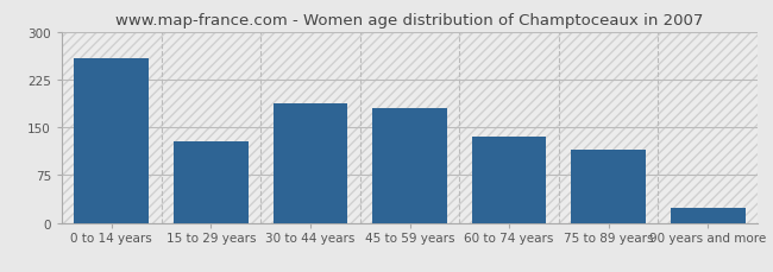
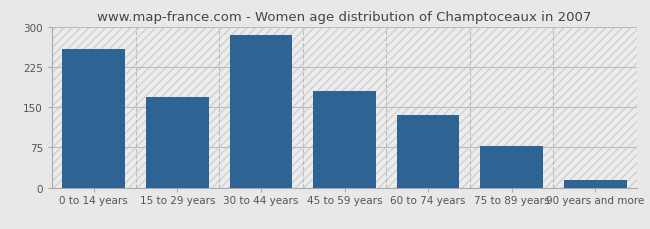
15 to 29 years: 128 -> 168
30 to 44 years: 188 -> 284
75 to 89 years: 114 -> 78
90 years and more: 24 -> 14
